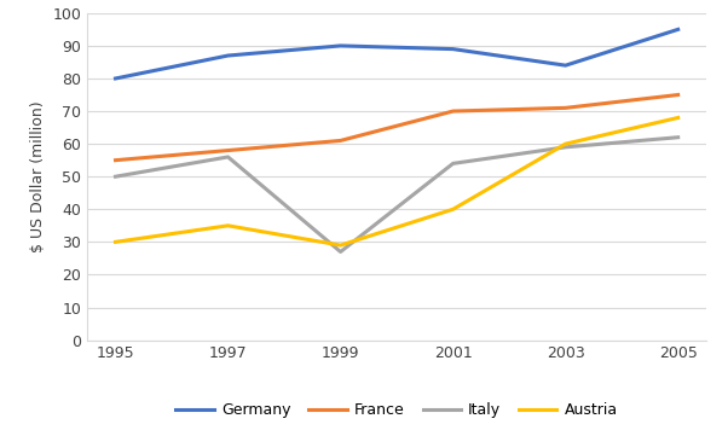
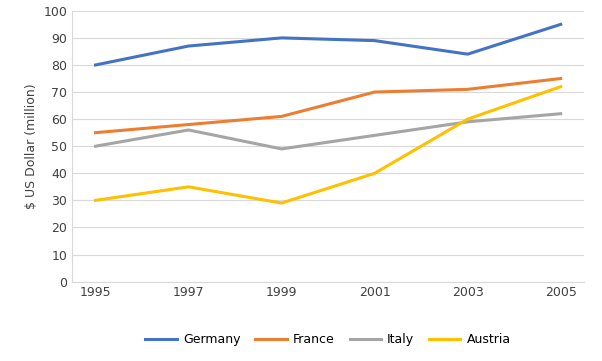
Italy/1999: 27 -> 49
Austria/2005: 68 -> 72
